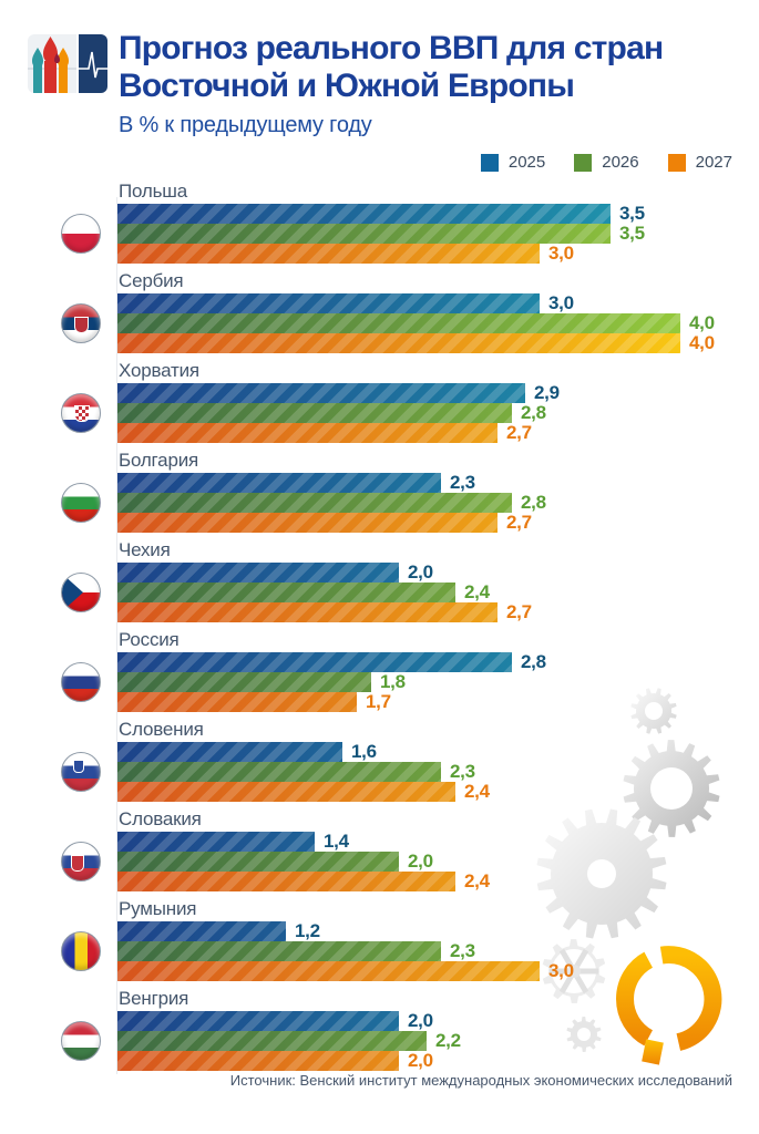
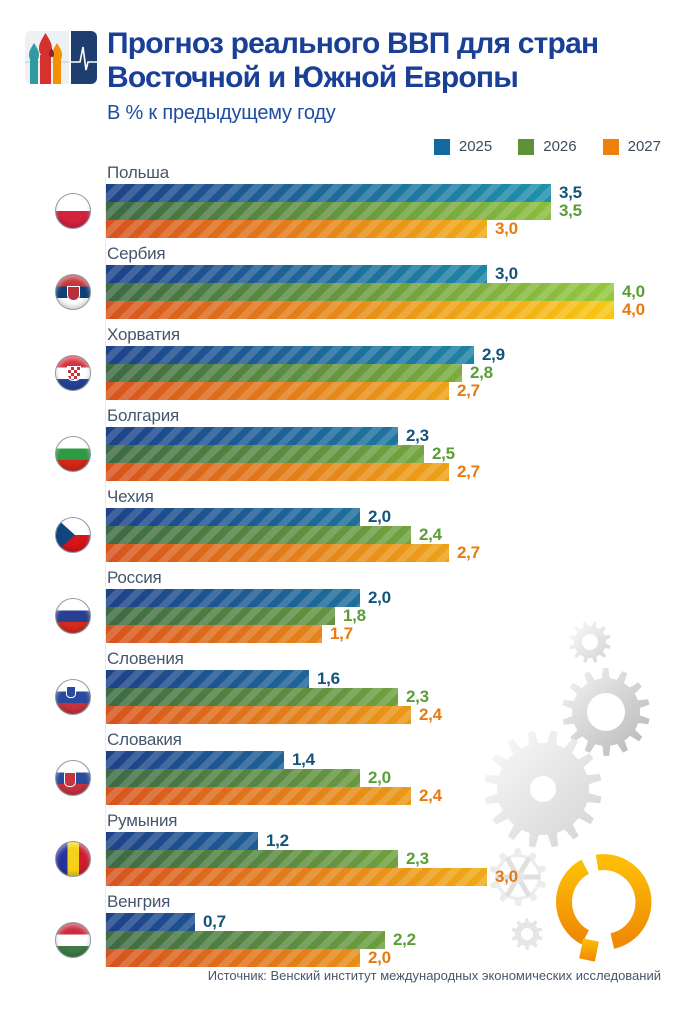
2026/Болгария: 2,8 -> 2,5
2025/Россия: 2,8 -> 2,0
2025/Венгрия: 2,0 -> 0,7
